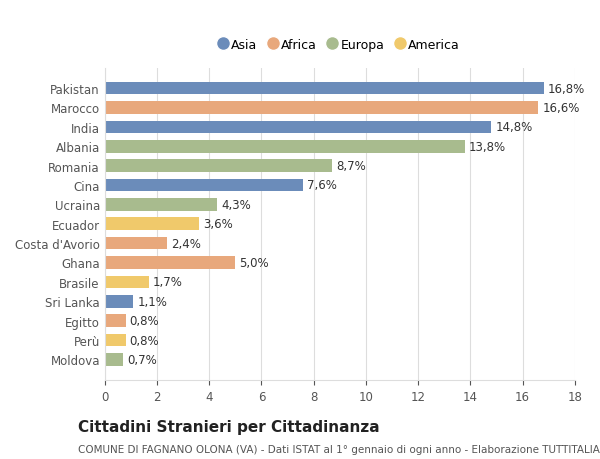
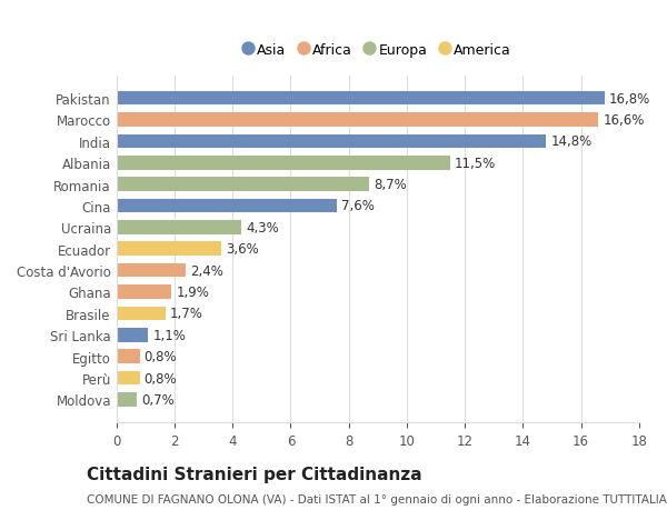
Albania: 13,8% -> 11,5%
Ghana: 5,0% -> 1,9%
